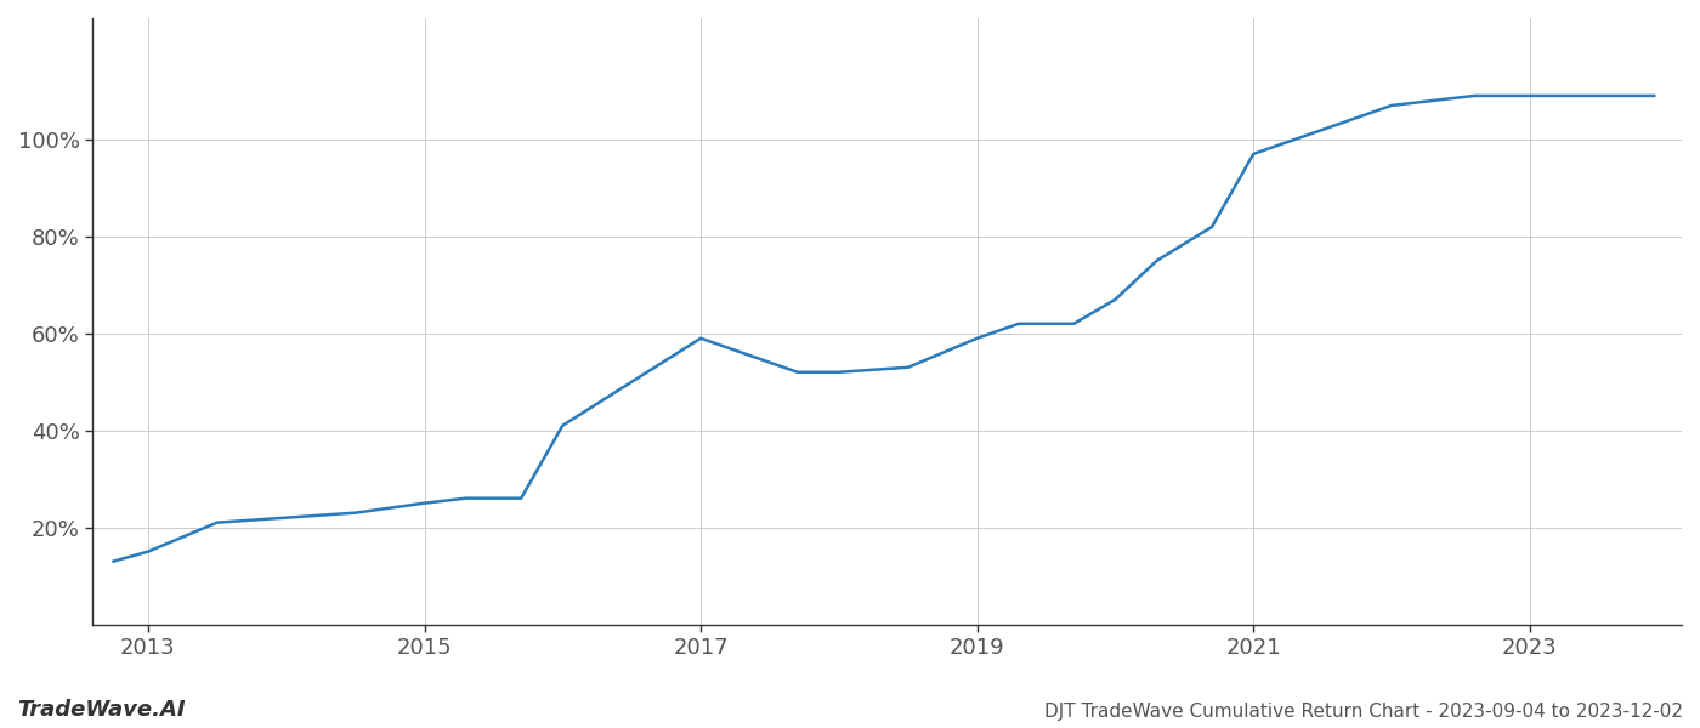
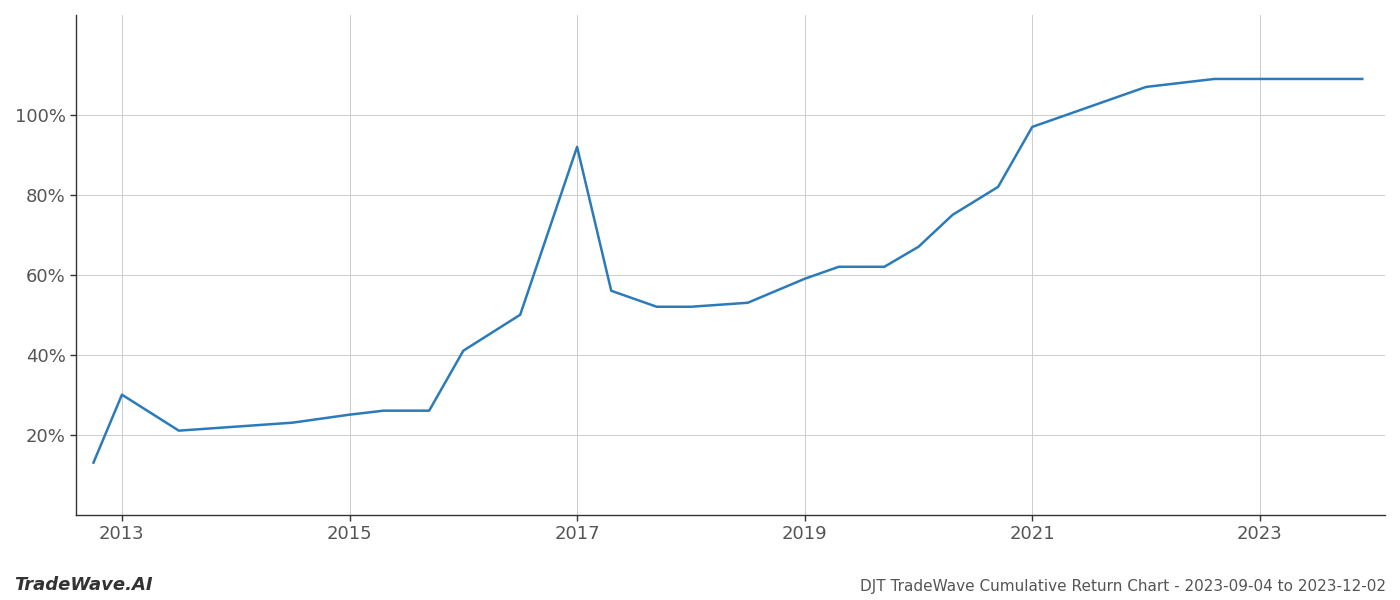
2013: 15% -> 30%
2017: 59% -> 92%
